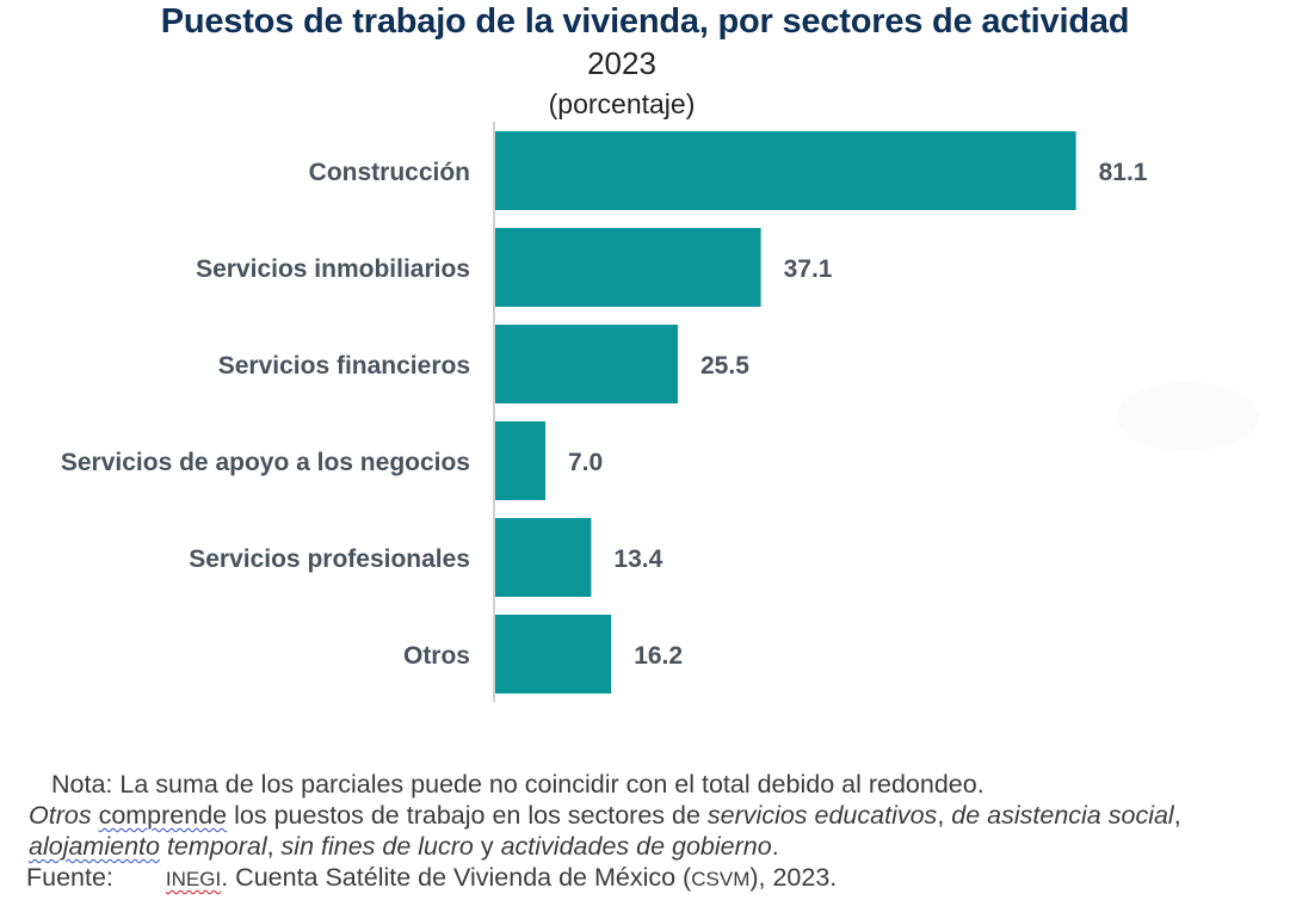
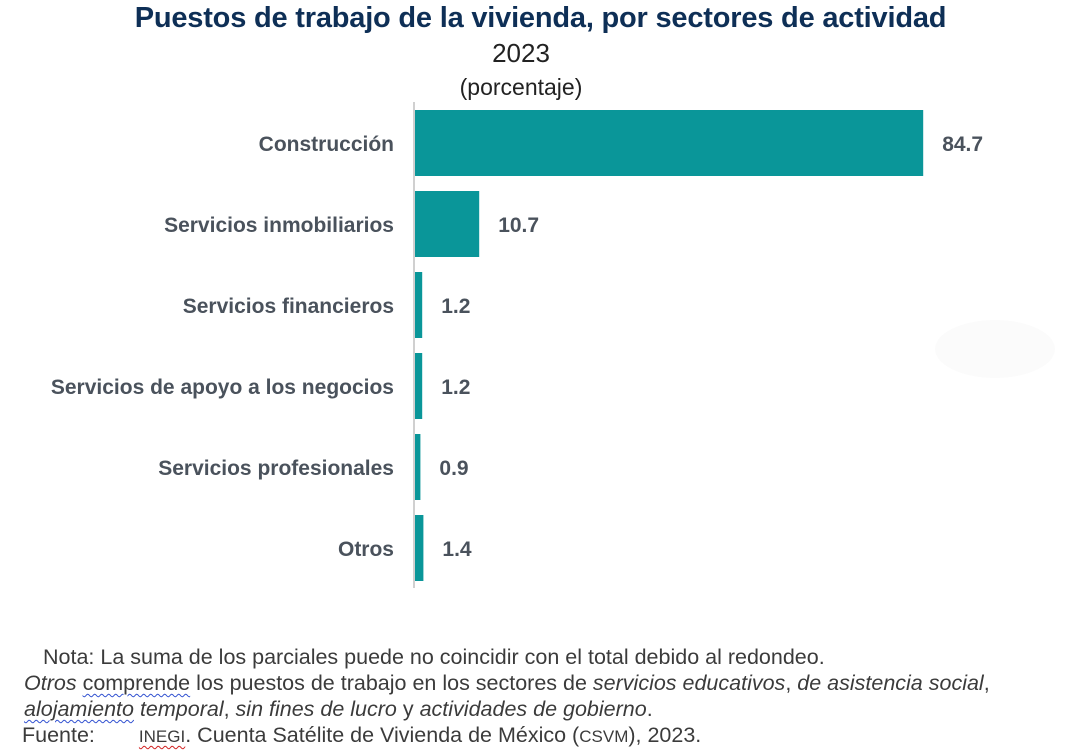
Construcción: 81.1 -> 84.7
Servicios inmobiliarios: 37.1 -> 10.7
Servicios financieros: 25.5 -> 1.2
Servicios de apoyo a los negocios: 7.0 -> 1.2
Servicios profesionales: 13.4 -> 0.9
Otros: 16.2 -> 1.4
